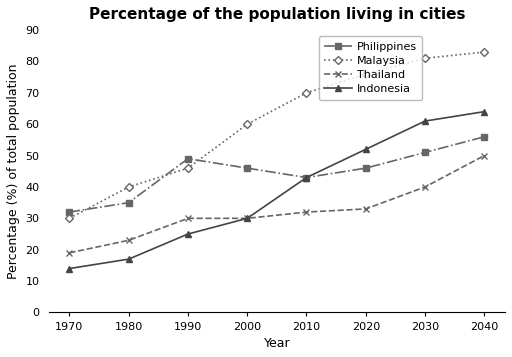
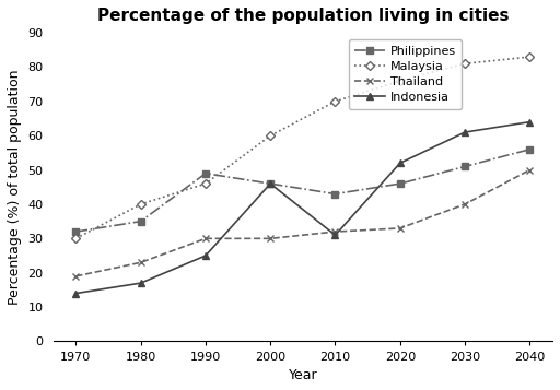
Indonesia/2000: 30 -> 46
Indonesia/2010: 43 -> 31
